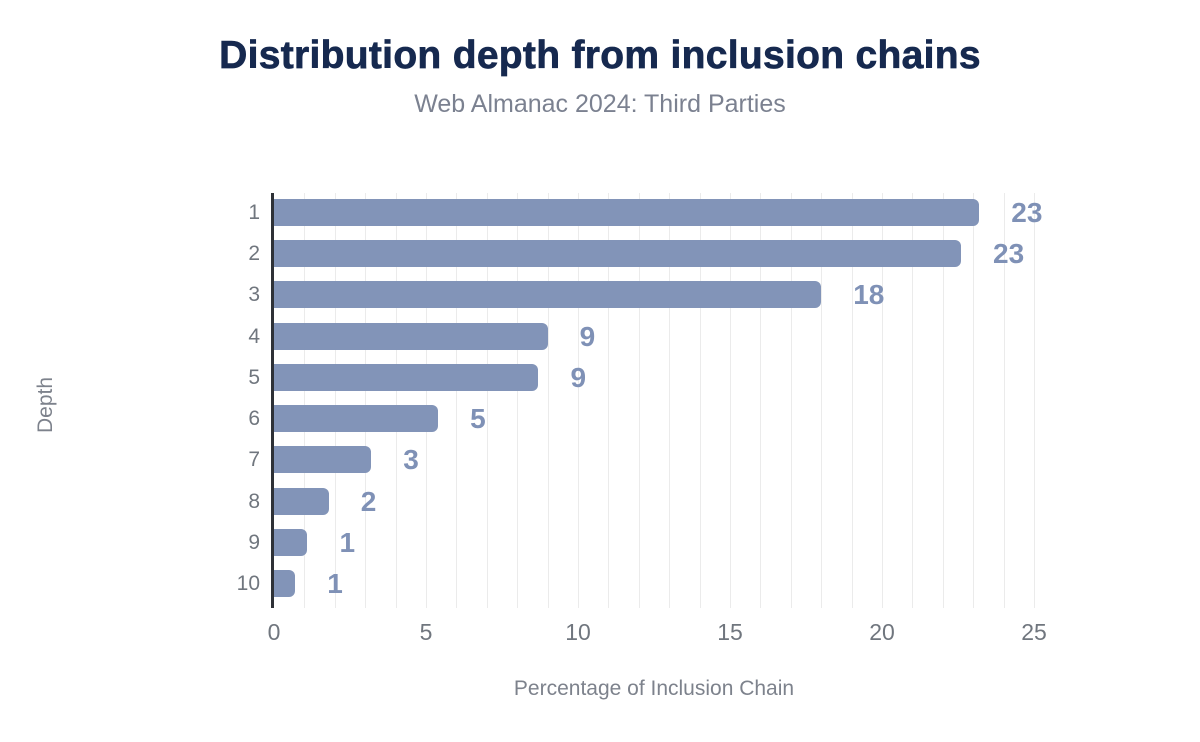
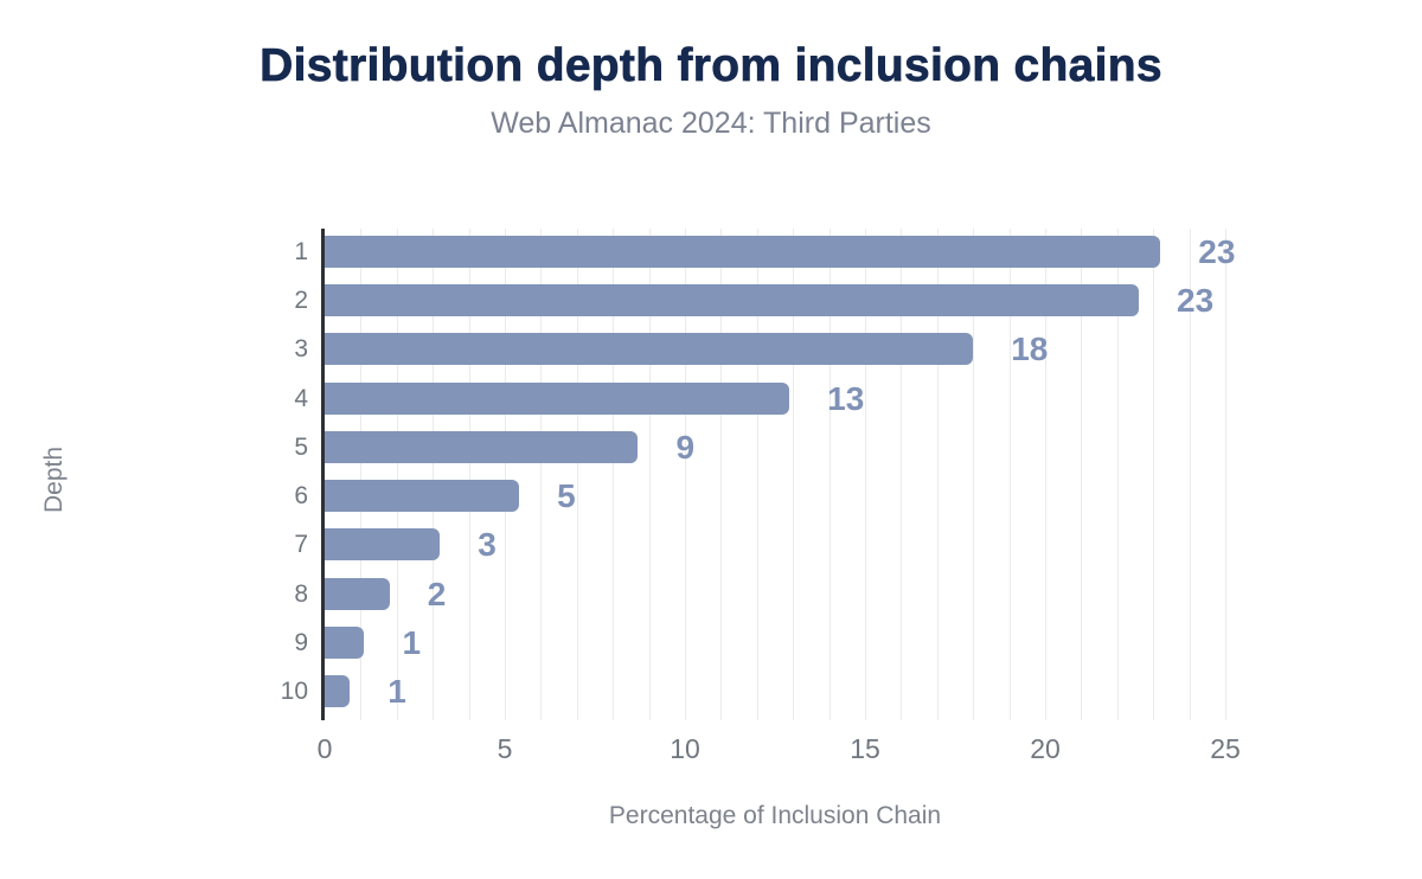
4: 9 -> 13
